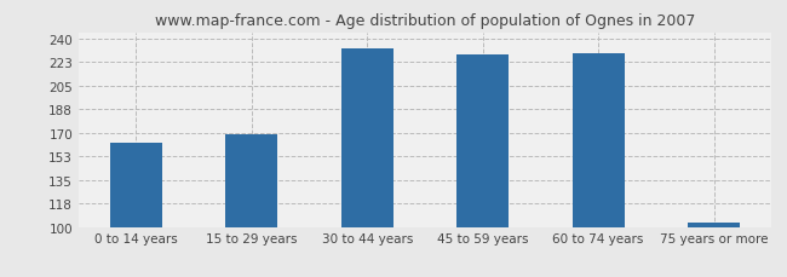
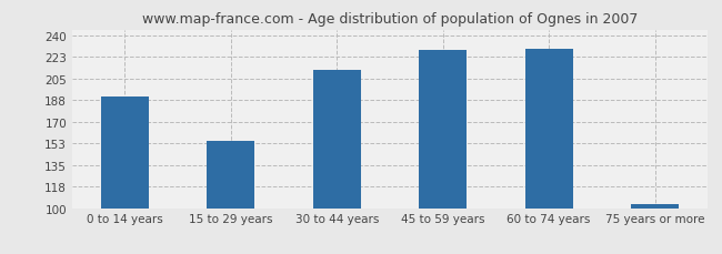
0 to 14 years: 163 -> 191
15 to 29 years: 169 -> 155
30 to 44 years: 233 -> 212
